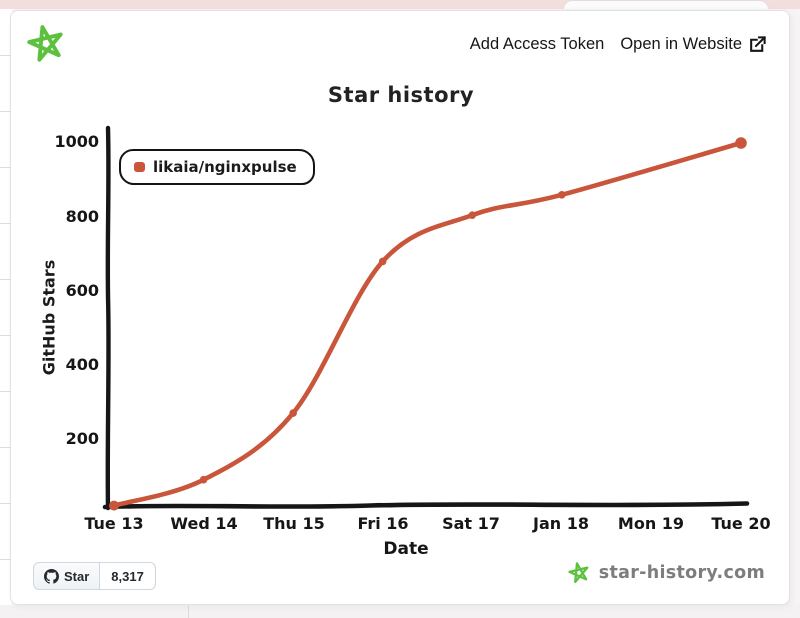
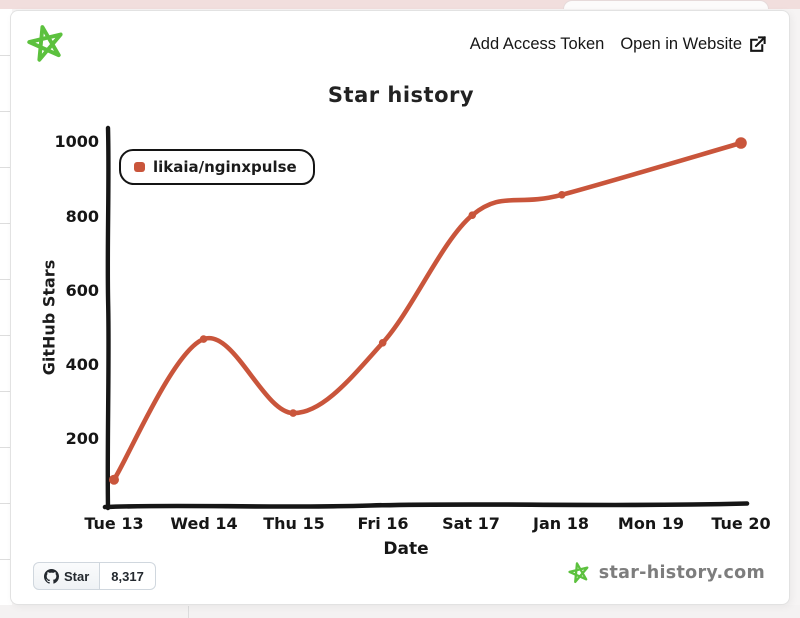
Tue 13: 20 -> 90
Wed 14: 90 -> 470
Fri 16: 680 -> 460
